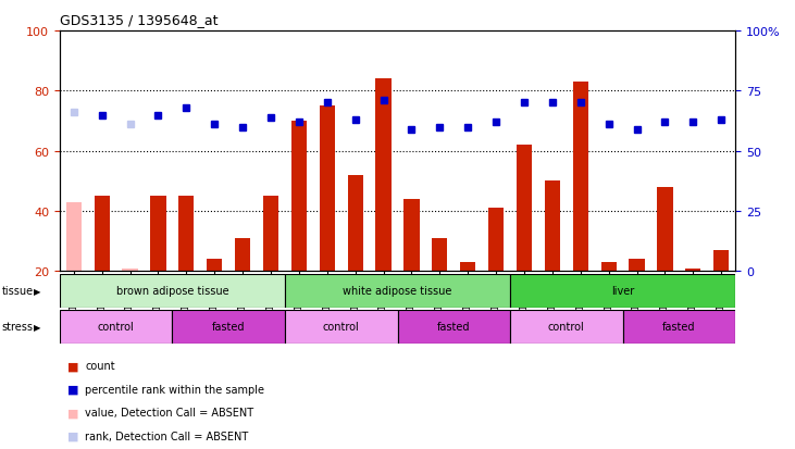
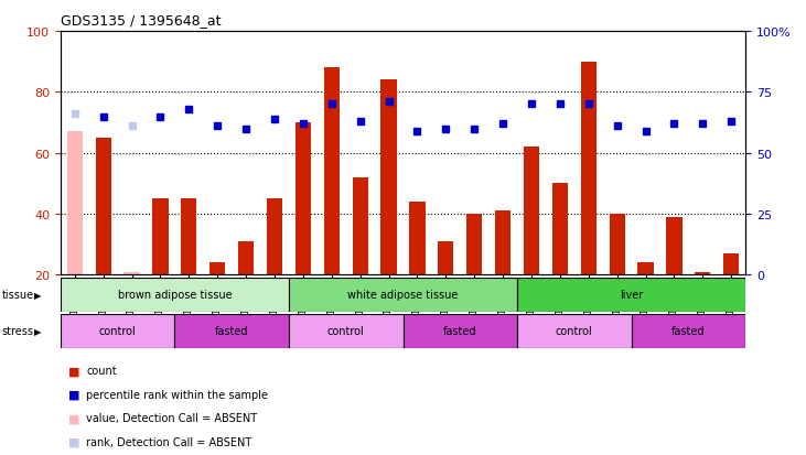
GSM184414: 43 -> 67
GSM184415: 45 -> 65
GSM184423: 75 -> 88
GSM184428: 23 -> 40
GSM184432: 83 -> 90
GSM184433: 23 -> 40
GSM184435: 48 -> 39
